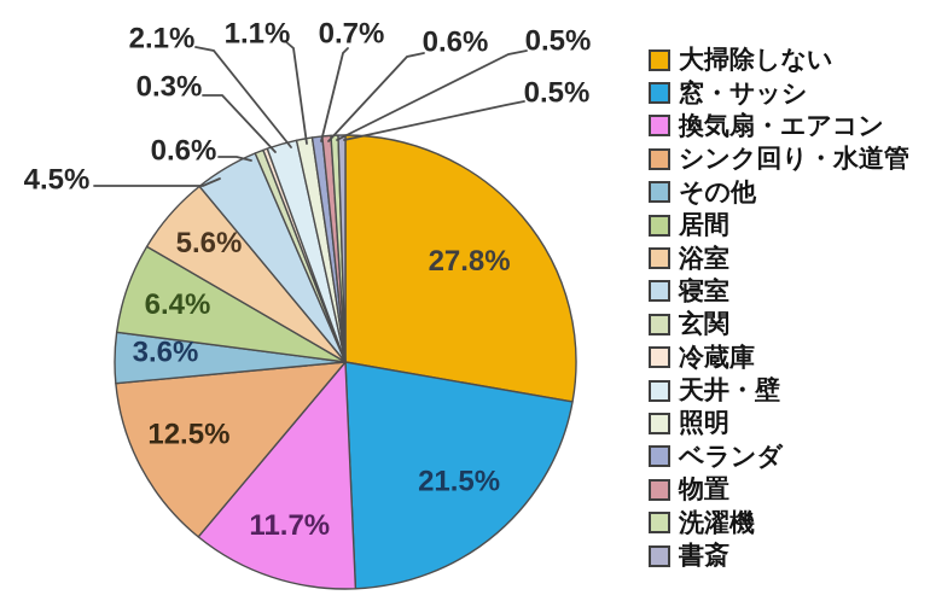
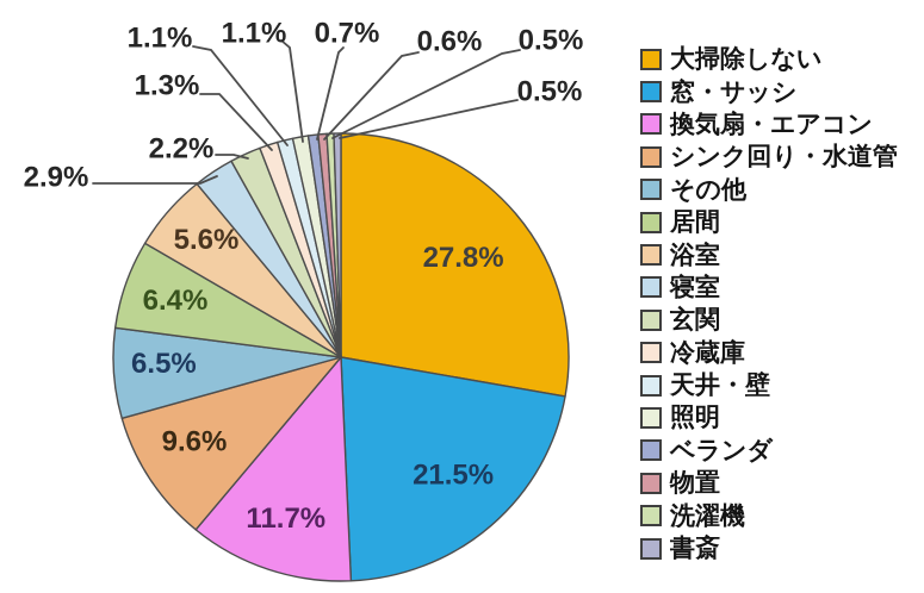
シンク回り・水道管: 12.5% -> 9.6%
その他: 3.6% -> 6.5%
寝室: 4.5% -> 2.9%
玄関: 0.6% -> 2.2%
冷蔵庫: 0.3% -> 1.3%
天井・壁: 2.1% -> 1.1%
